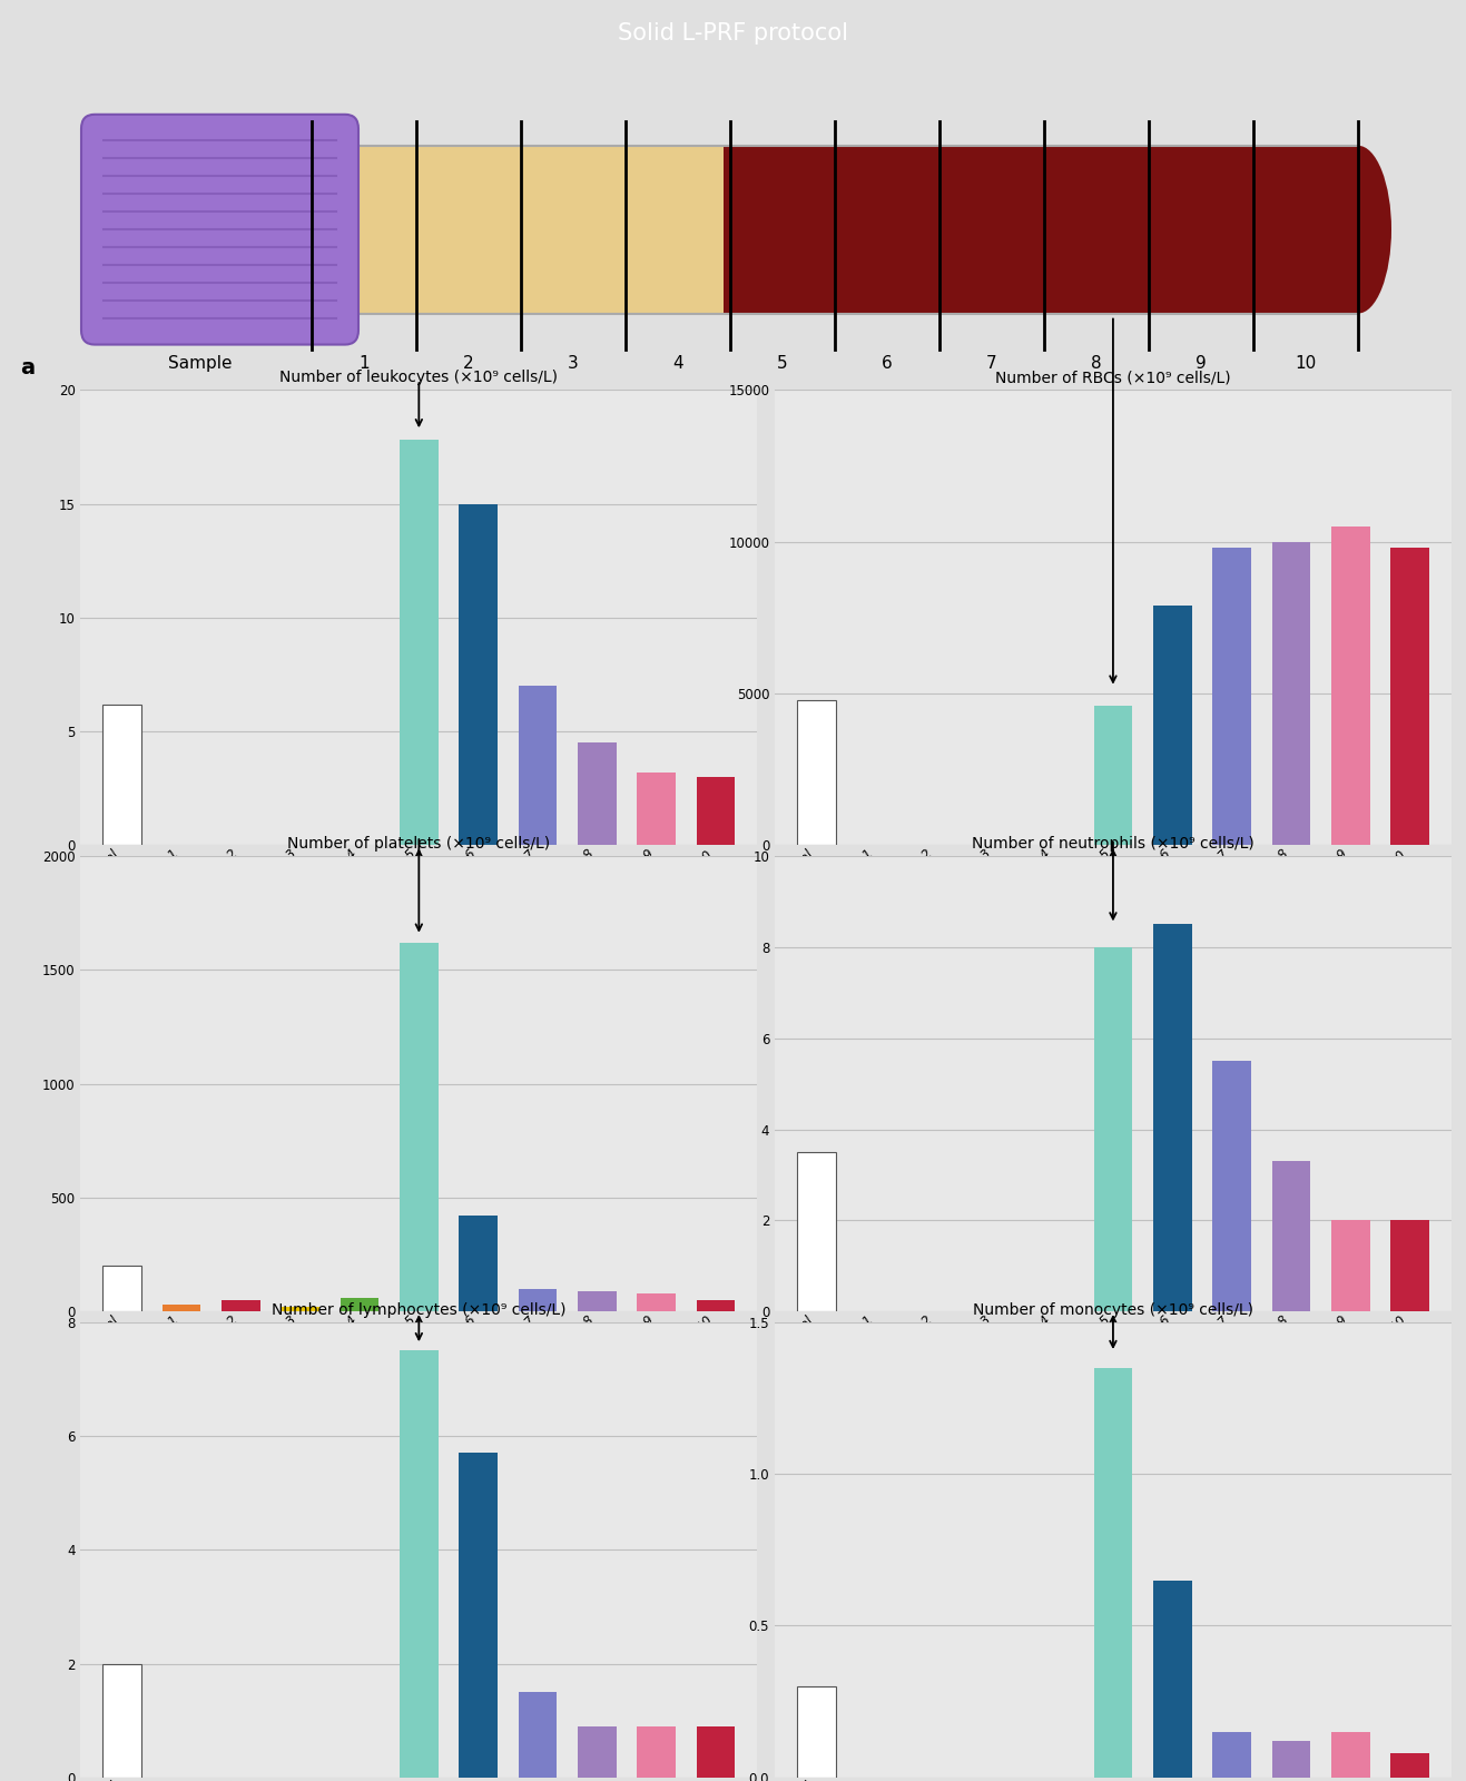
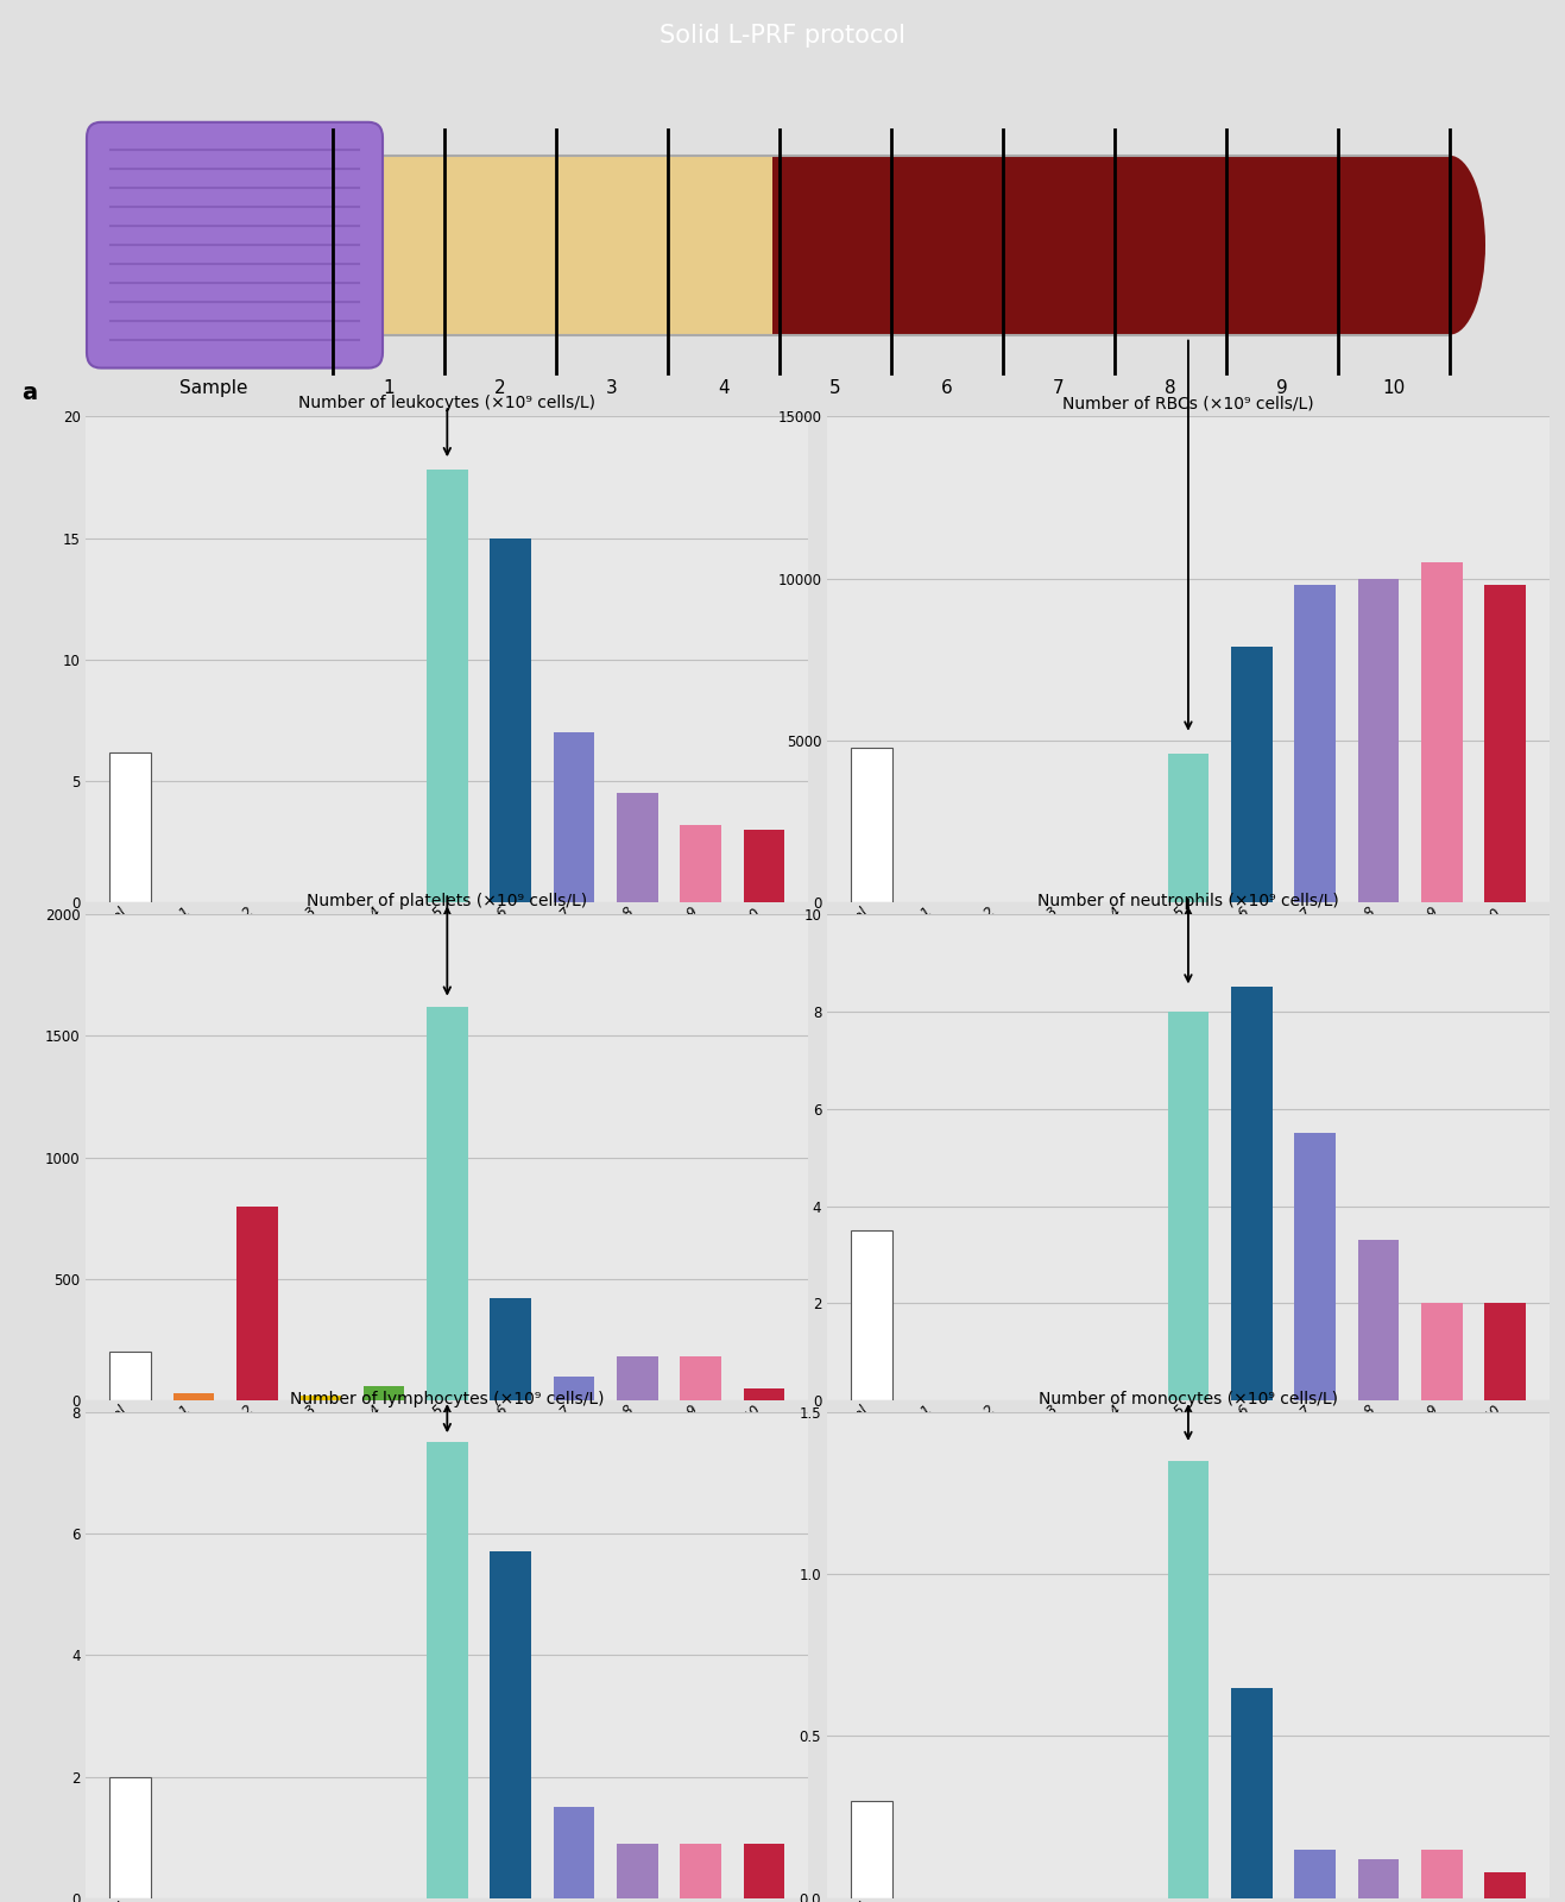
Number of platelets (×10⁹ cells/L)/2: 50 -> 800
Number of platelets (×10⁹ cells/L)/8: 90 -> 180
Number of platelets (×10⁹ cells/L)/9: 80 -> 180
